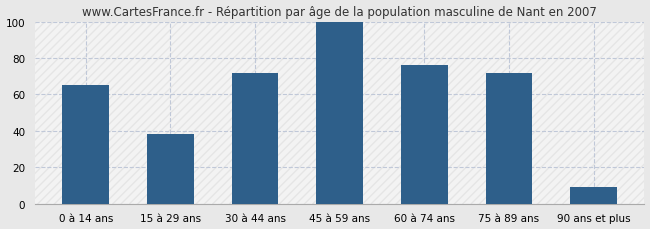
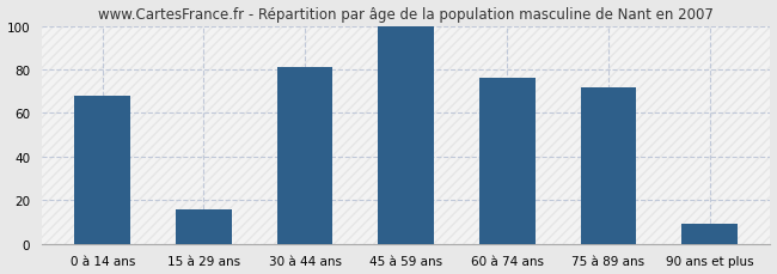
0 à 14 ans: 65 -> 68
15 à 29 ans: 38 -> 16
30 à 44 ans: 72 -> 81
